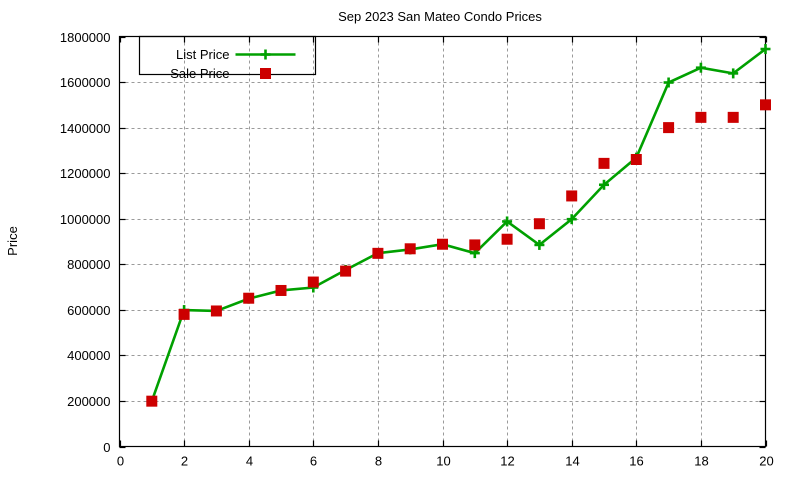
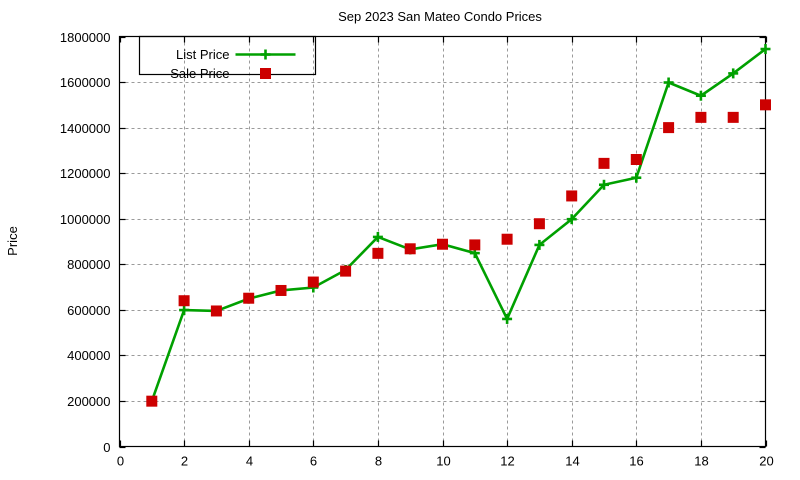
Sale Price/2: 580000 -> 640000
List Price/8: 850000 -> 920000
List Price/12: 990000 -> 560000
List Price/16: 1270000 -> 1180000
List Price/18: 1660000 -> 1540000
